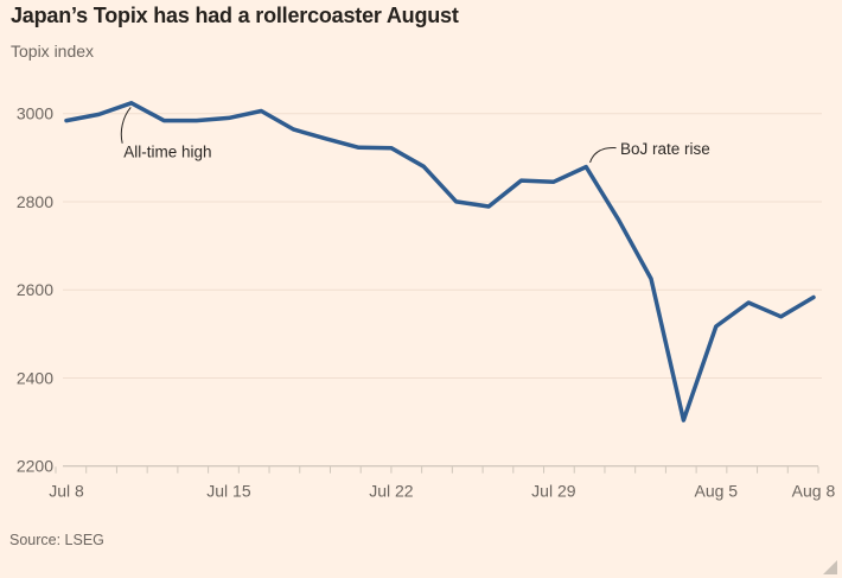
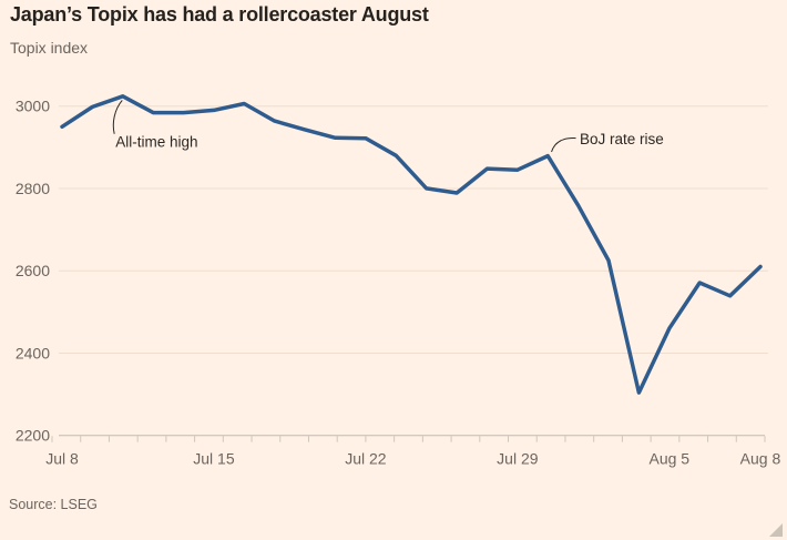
Jul 8: 2980 -> 2950
Aug 5: 2520 -> 2460
Aug 8: 2580 -> 2610
